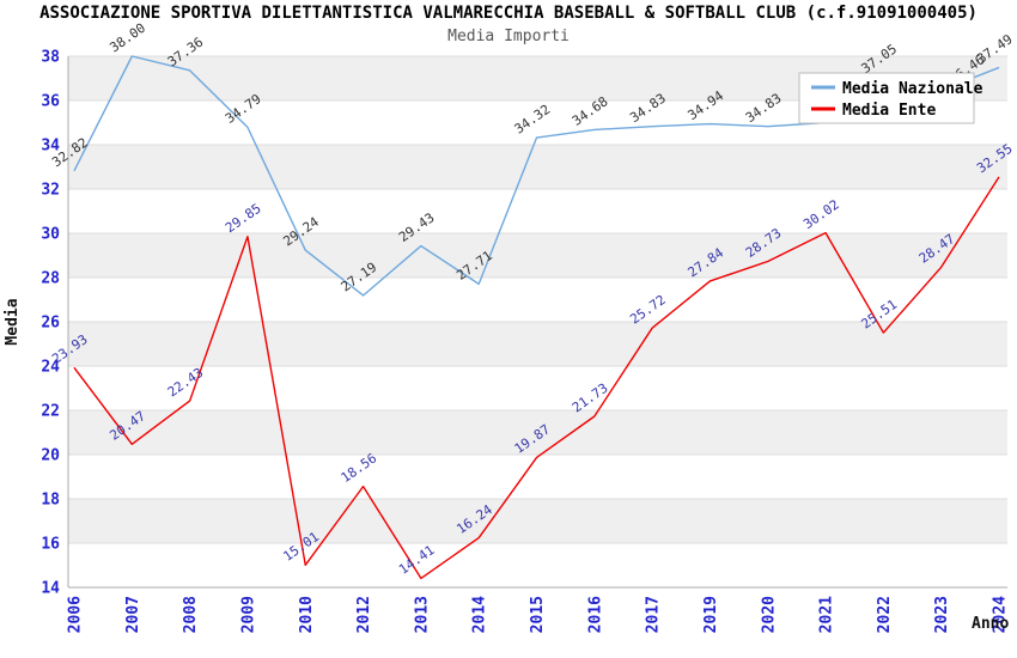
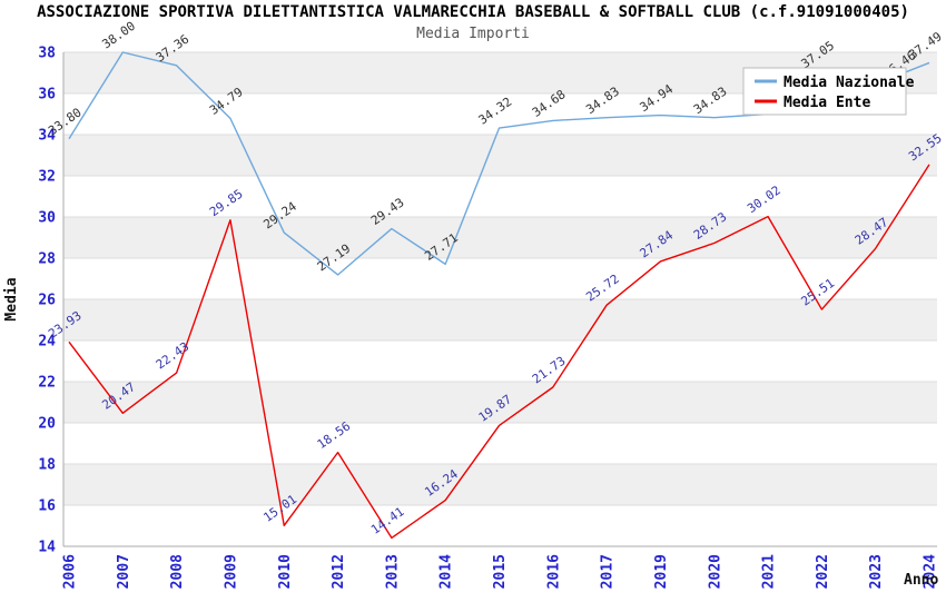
Media Nazionale/2006: 32.82 -> 33.80
